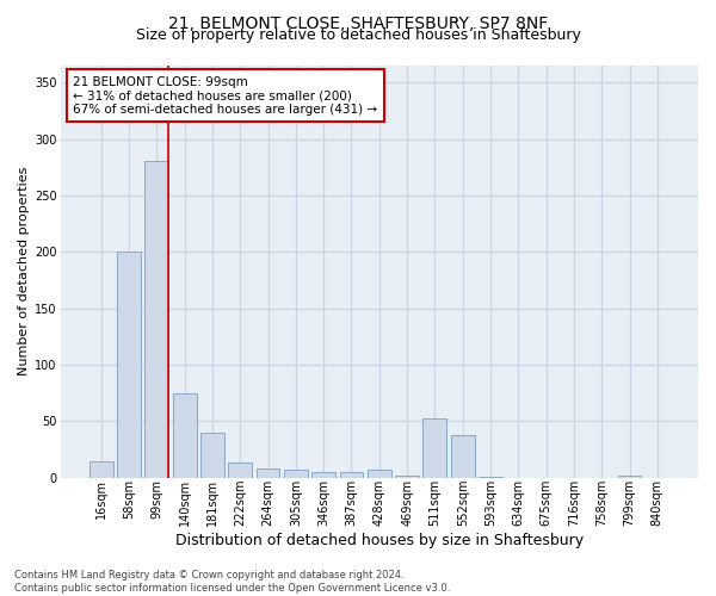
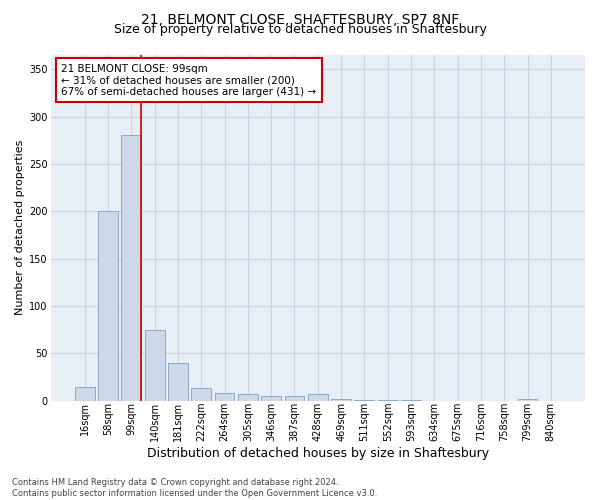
511sqm: 52 -> 1
552sqm: 38 -> 1
